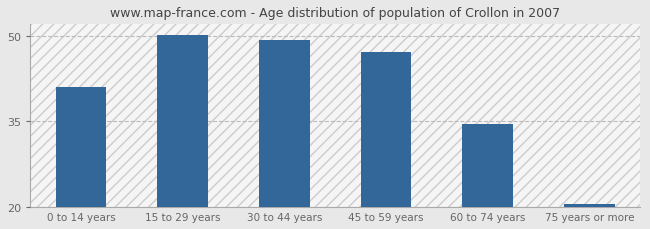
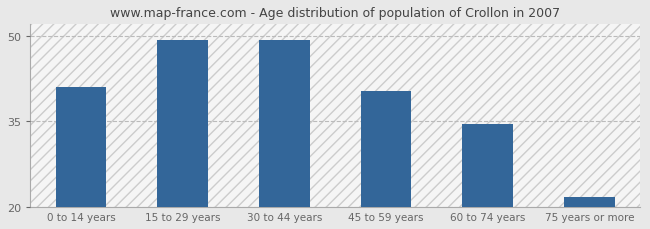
15 to 29 years: 50.2 -> 49.2
45 to 59 years: 47.2 -> 40.4
75 years or more: 20.5 -> 21.8
